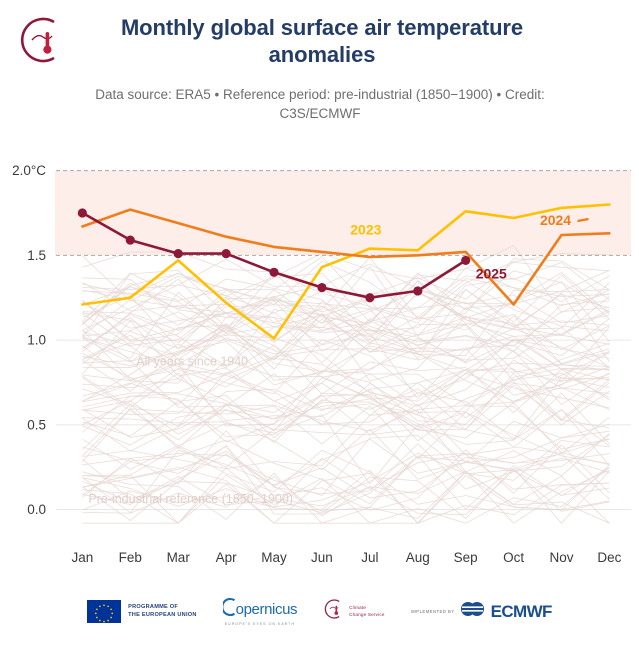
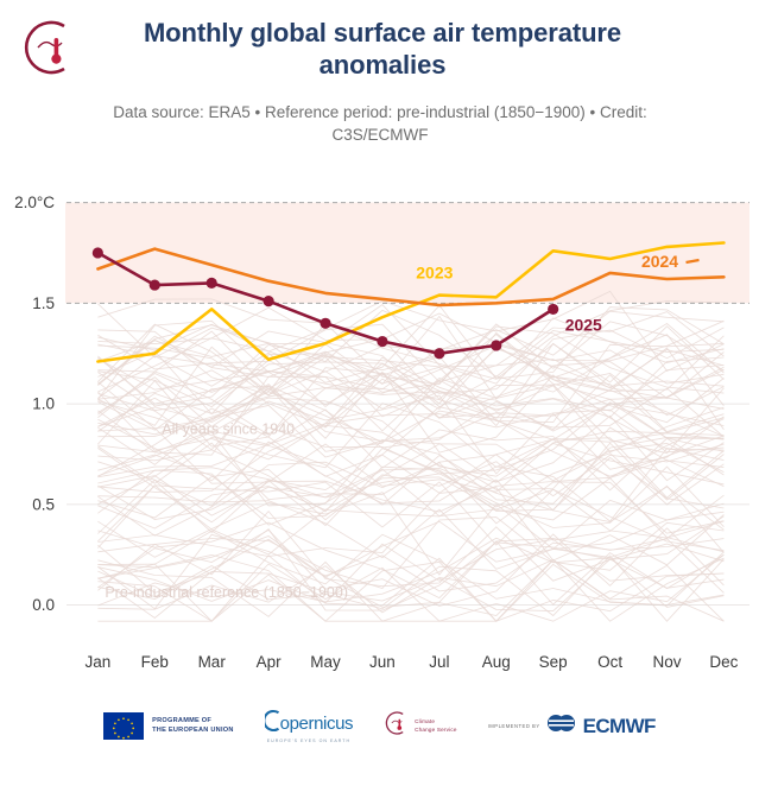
2025/Mar: 1.51 -> 1.60
2023/May: 1.01 -> 1.30
2024/Oct: 1.21 -> 1.65
